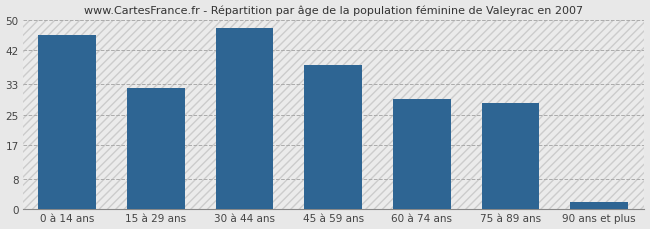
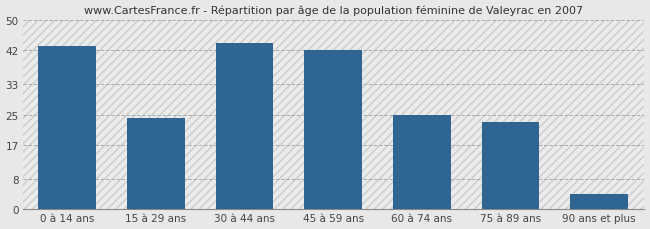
0 à 14 ans: 46 -> 43
15 à 29 ans: 32 -> 24
30 à 44 ans: 48 -> 44
45 à 59 ans: 38 -> 42
60 à 74 ans: 29 -> 25
75 à 89 ans: 28 -> 23
90 ans et plus: 2 -> 4
